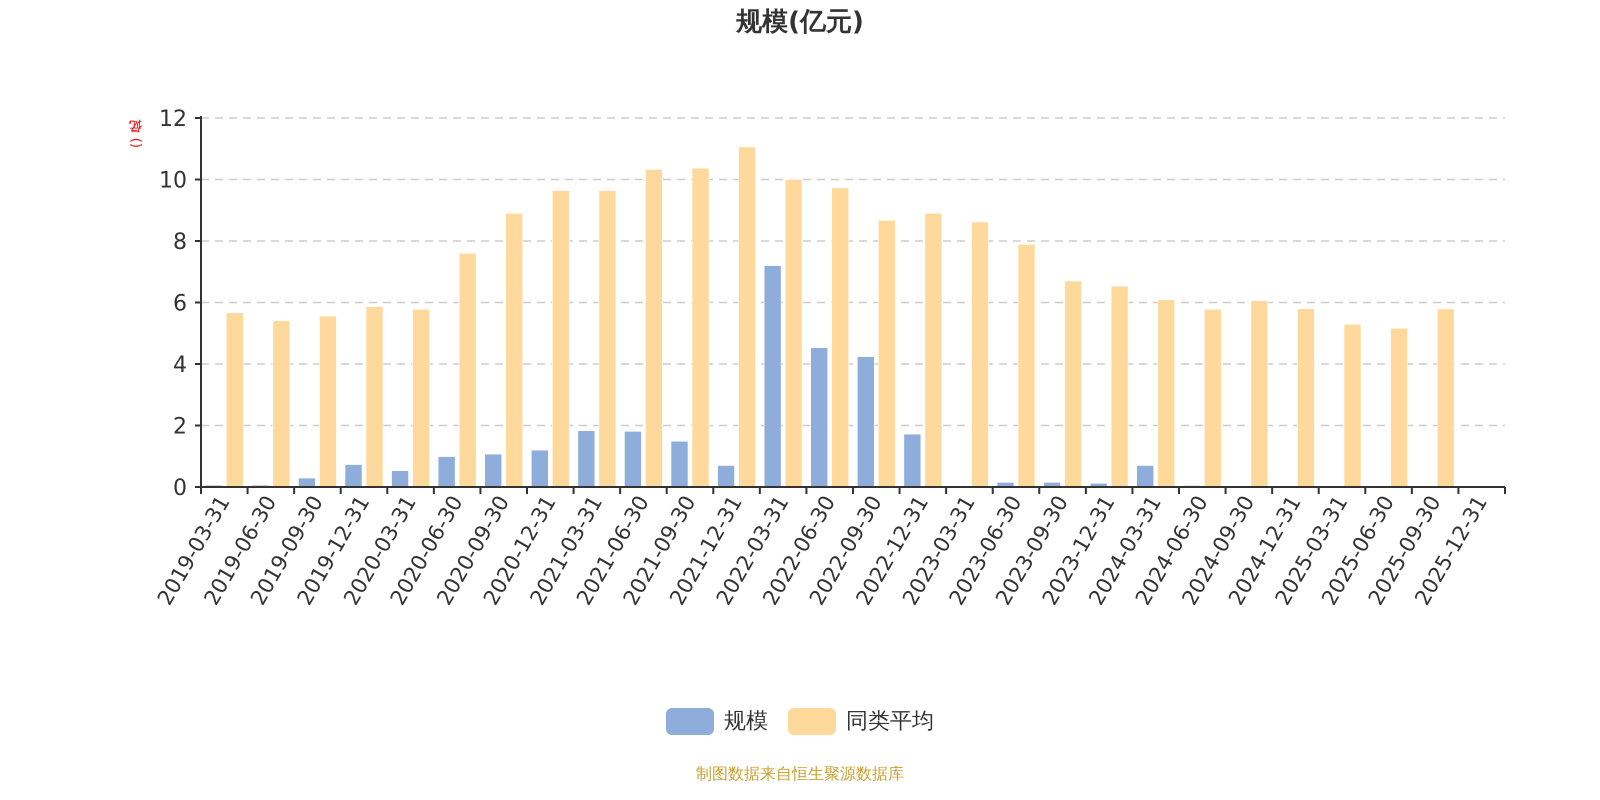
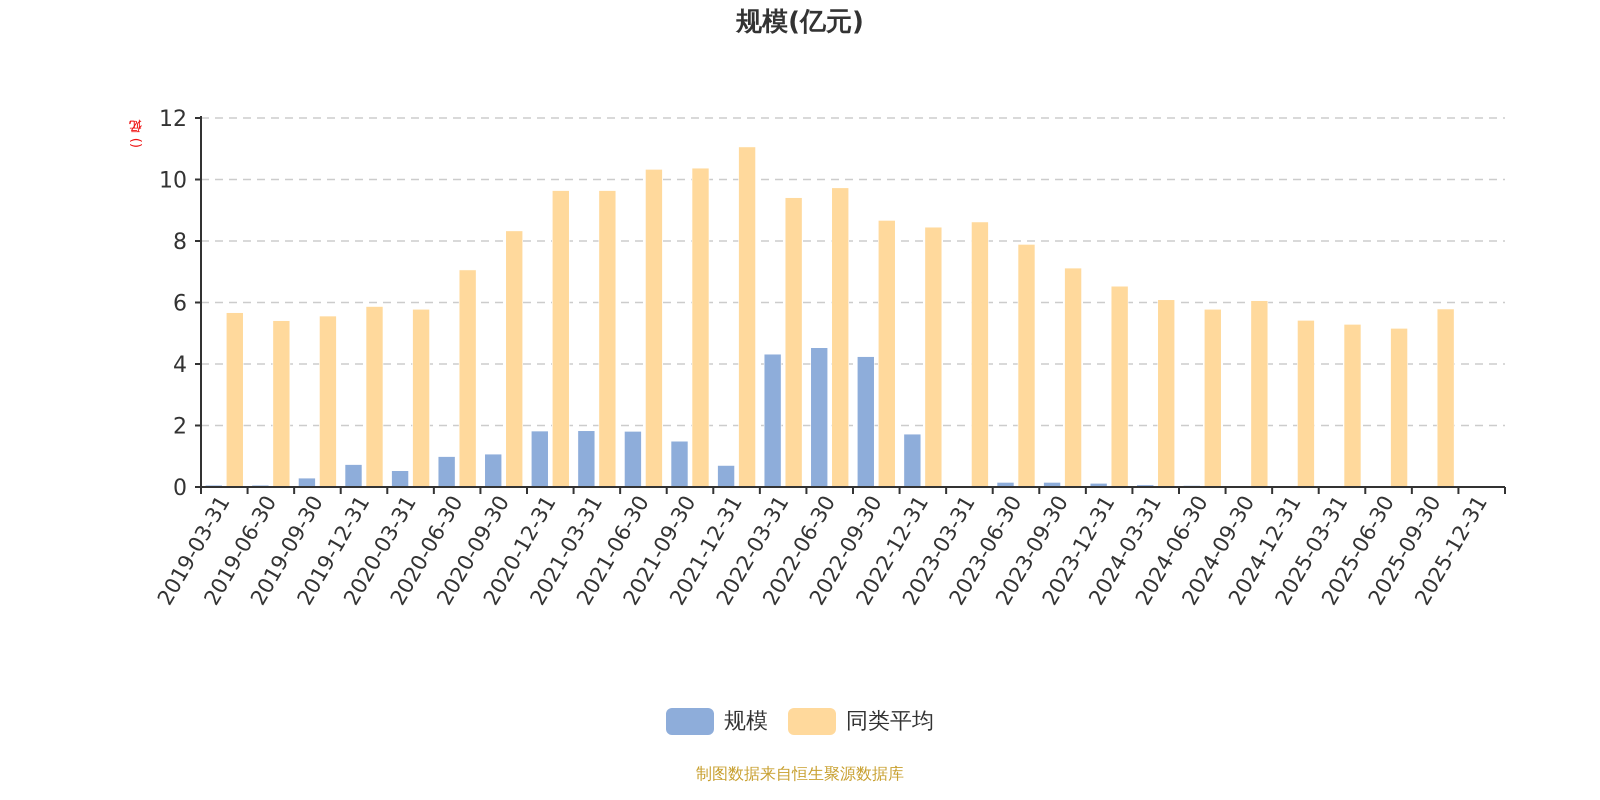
同类平均/2020-06-30: 7.6 -> 7.1
同类平均/2020-09-30: 8.9 -> 8.3
规模/2020-12-31: 1.2 -> 1.8
规模/2022-03-31: 7.2 -> 4.3
同类平均/2022-03-31: 10.0 -> 9.4
同类平均/2022-12-31: 8.9 -> 8.4
同类平均/2023-09-30: 6.7 -> 7.1
规模/2024-03-31: 0.7 -> 0.1
同类平均/2024-12-31: 5.8 -> 5.4
